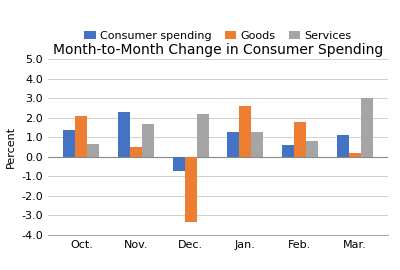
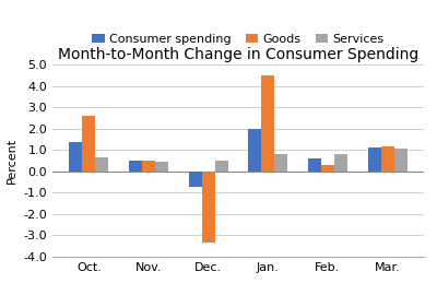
Goods/Oct.: 2.1 -> 2.6
Consumer spending/Nov.: 2.3 -> 0.5
Services/Nov.: 1.7 -> 0.5
Services/Dec.: 2.2 -> 0.5
Consumer spending/Jan.: 1.3 -> 2.0
Goods/Jan.: 2.6 -> 4.5
Services/Jan.: 1.3 -> 0.8
Goods/Feb.: 1.8 -> 0.3
Goods/Mar.: 0.2 -> 1.2
Services/Mar.: 3.0 -> 1.1
